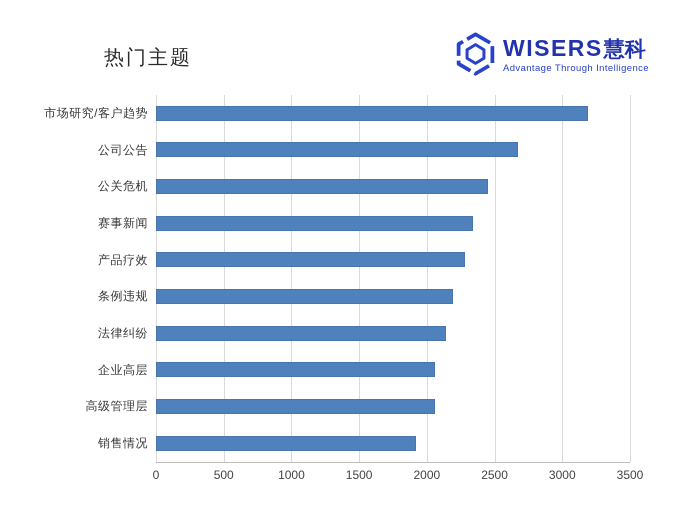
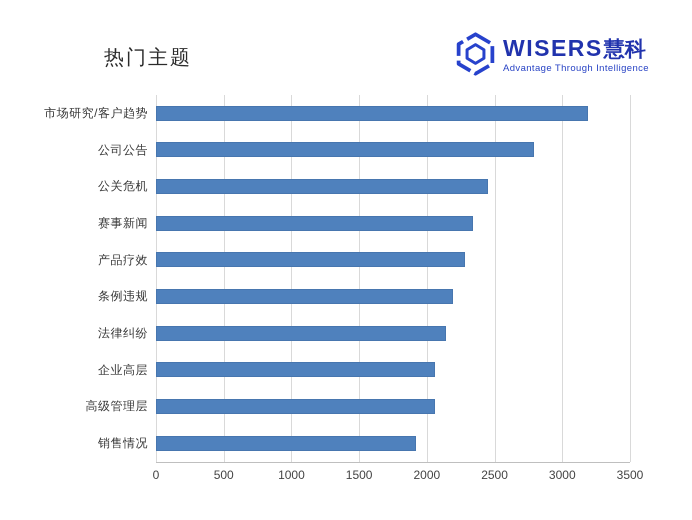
公司公告: 2670 -> 2790
